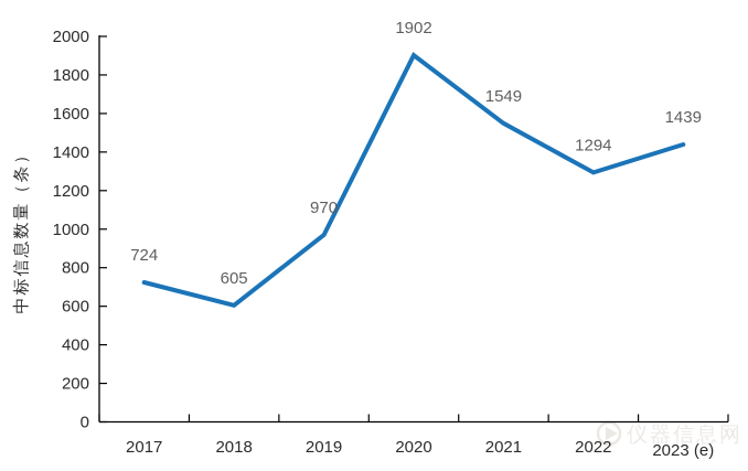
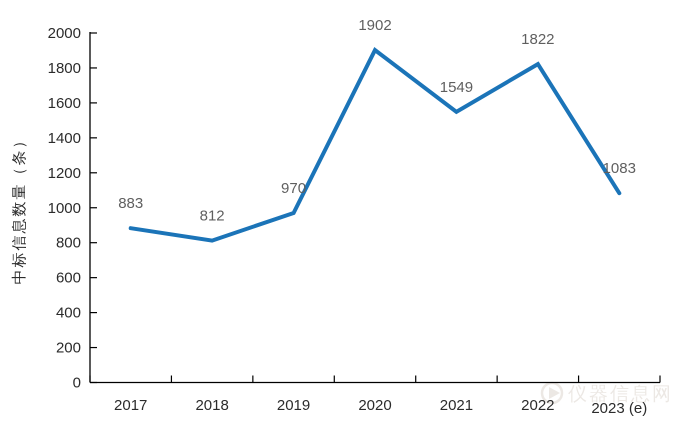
2017: 724 -> 883
2018: 605 -> 812
2022: 1294 -> 1822
2023 (e): 1439 -> 1083
